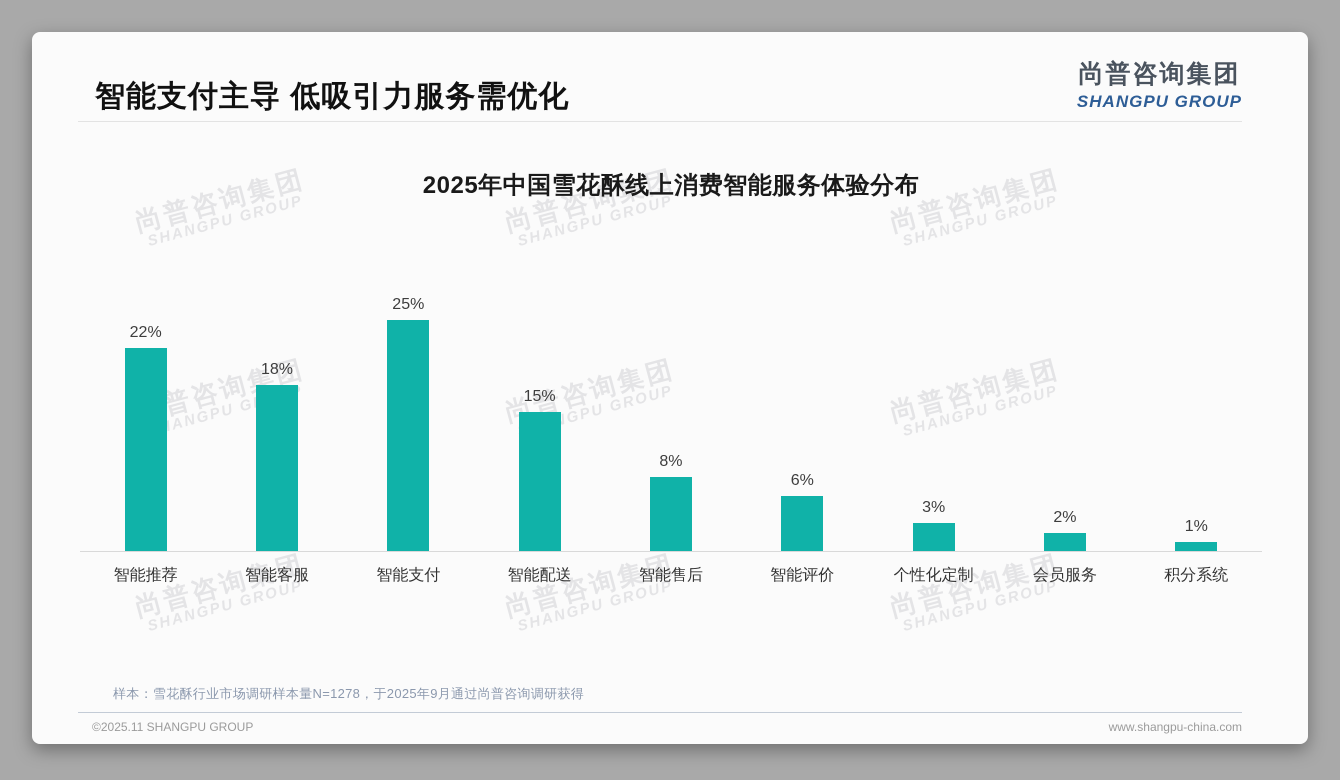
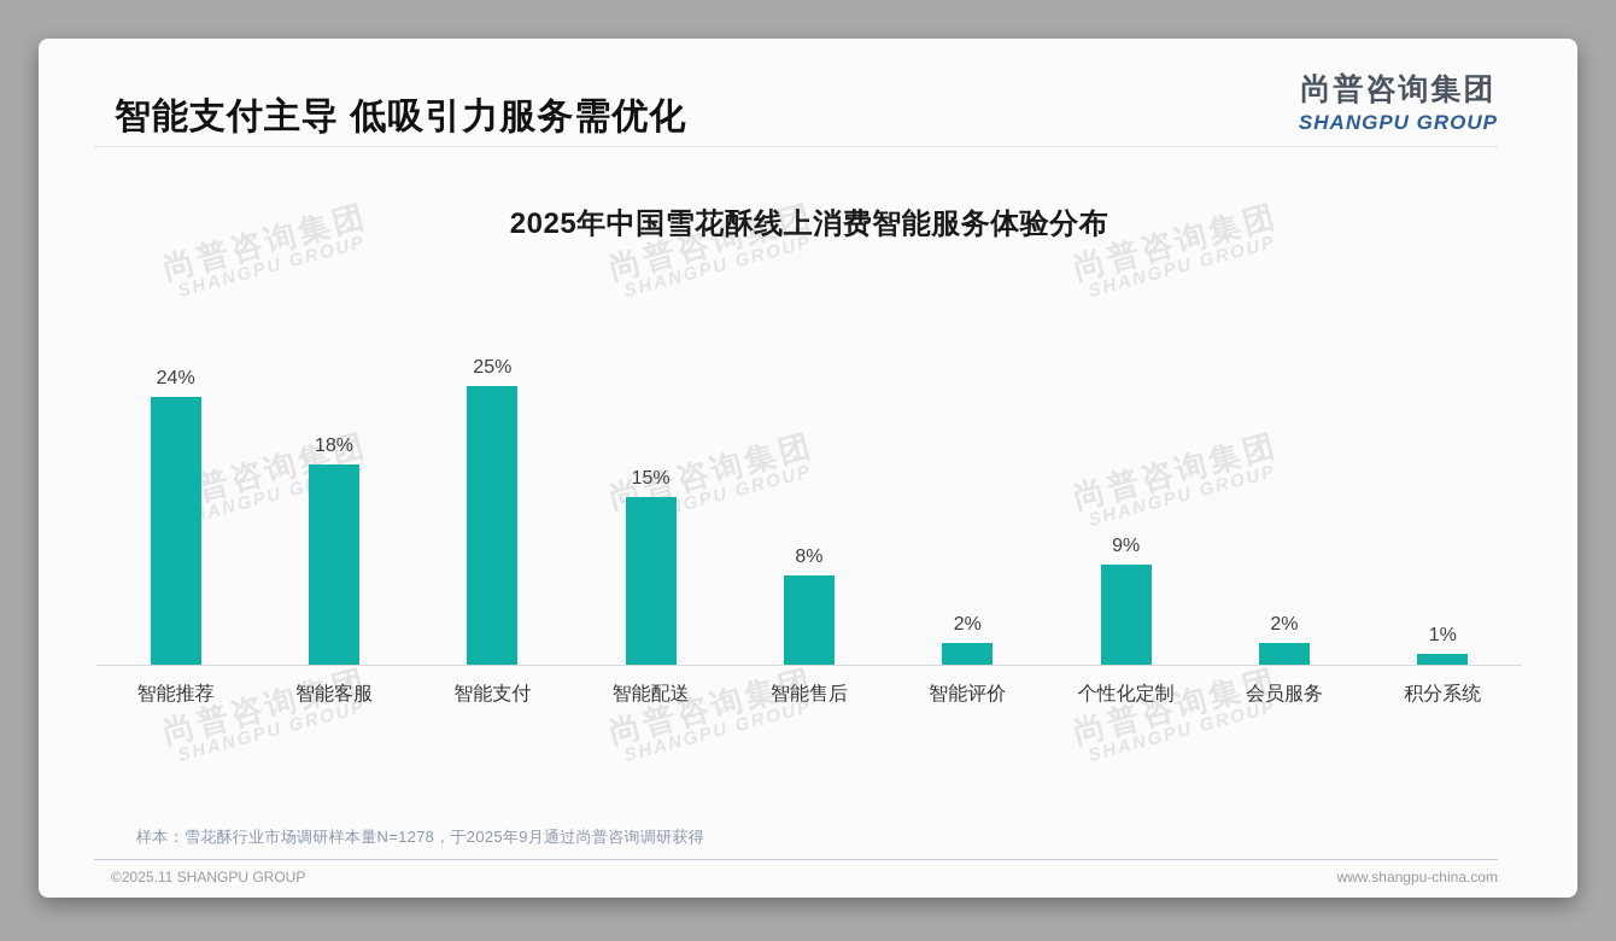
智能推荐: 22% -> 24%
智能评价: 6% -> 2%
个性化定制: 3% -> 9%
